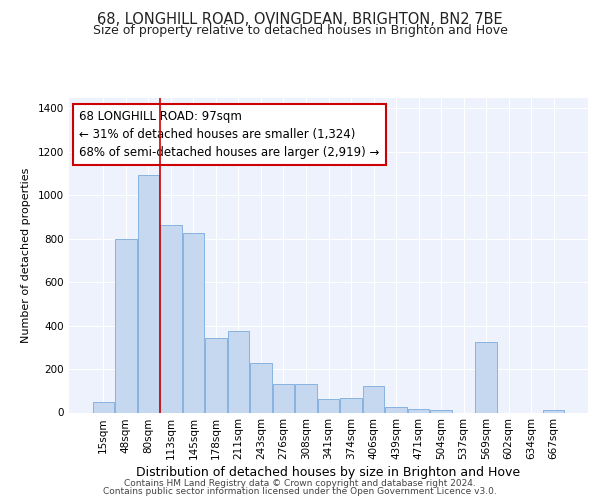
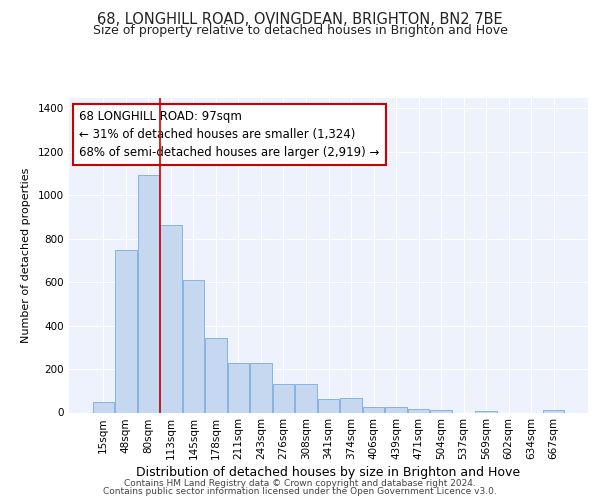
48sqm: 800 -> 750
145sqm: 825 -> 610
211sqm: 375 -> 228
406sqm: 120 -> 25
569sqm: 325 -> 8
